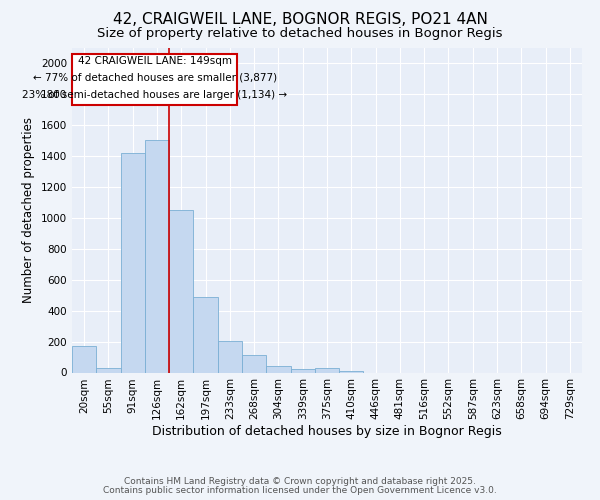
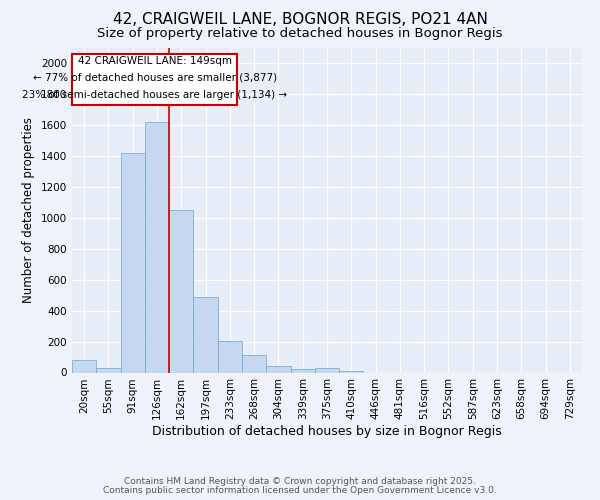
20sqm: 170 -> 80
126sqm: 1500 -> 1620
